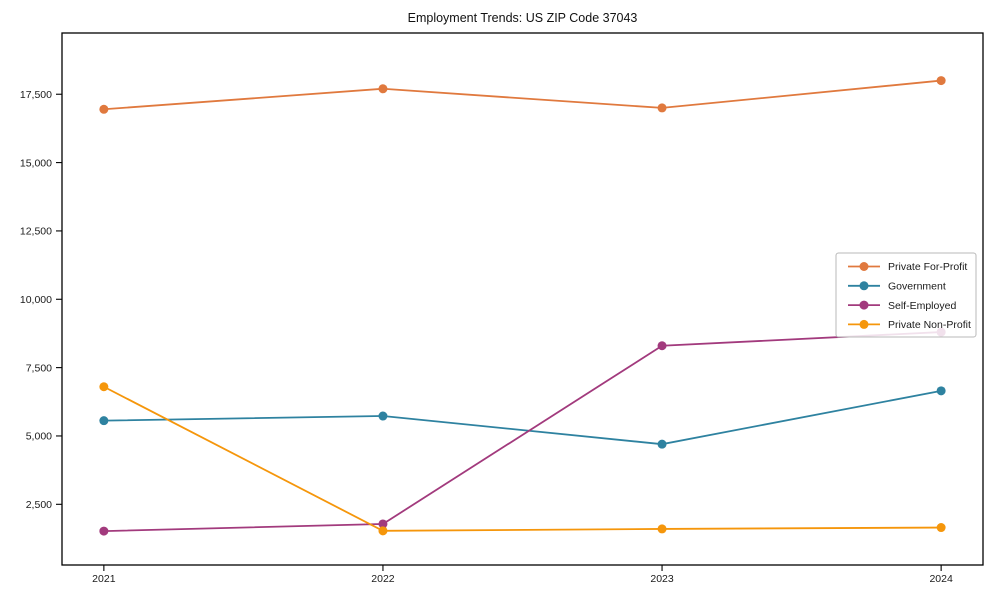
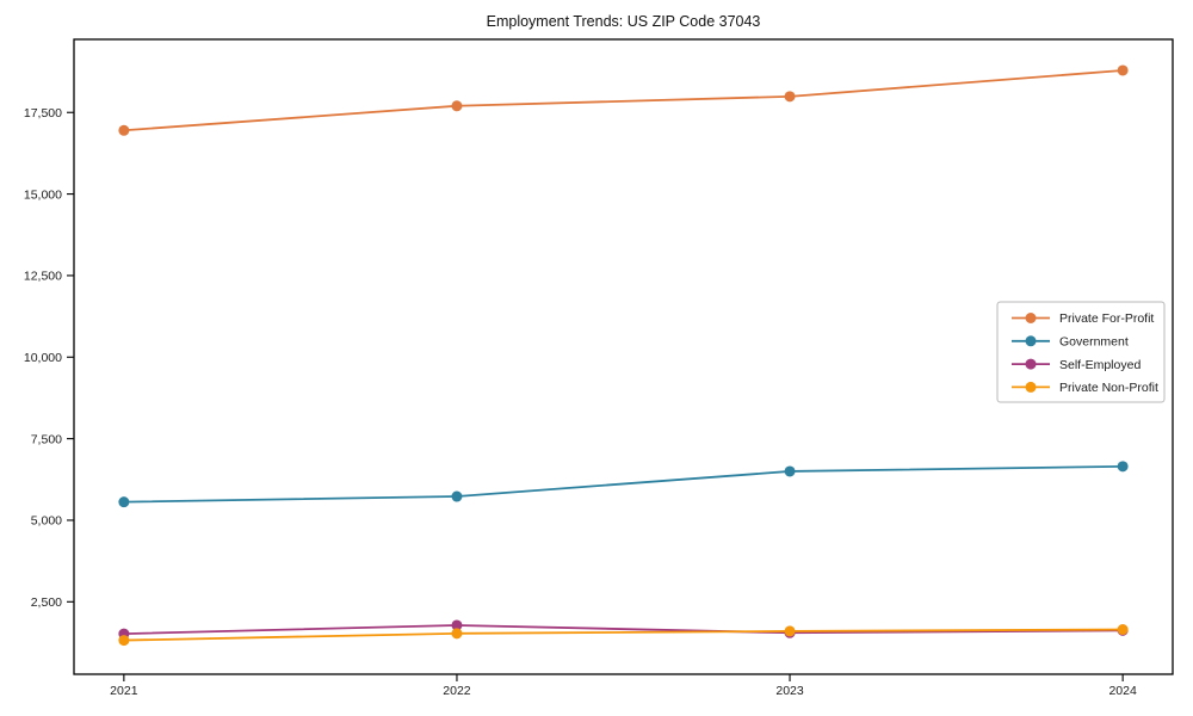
Private Non-Profit/2021: 6800 -> 1300
Private For-Profit/2023: 17000 -> 18000
Government/2023: 4700 -> 6500
Self-Employed/2023: 8300 -> 1600
Private For-Profit/2024: 18000 -> 18800
Self-Employed/2024: 8800 -> 1600
